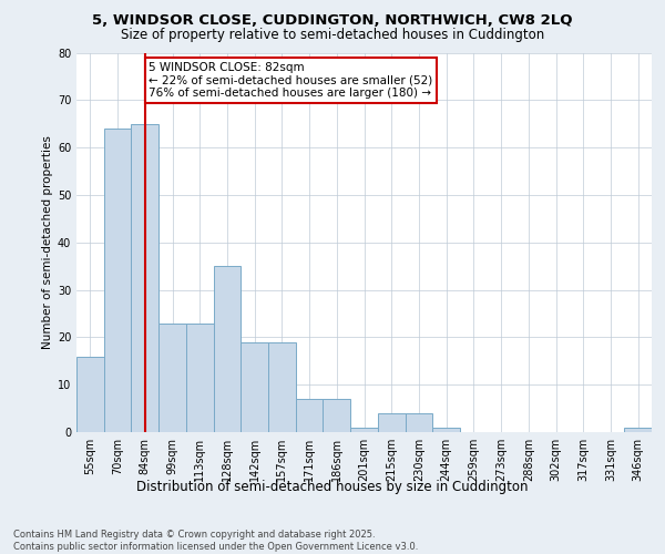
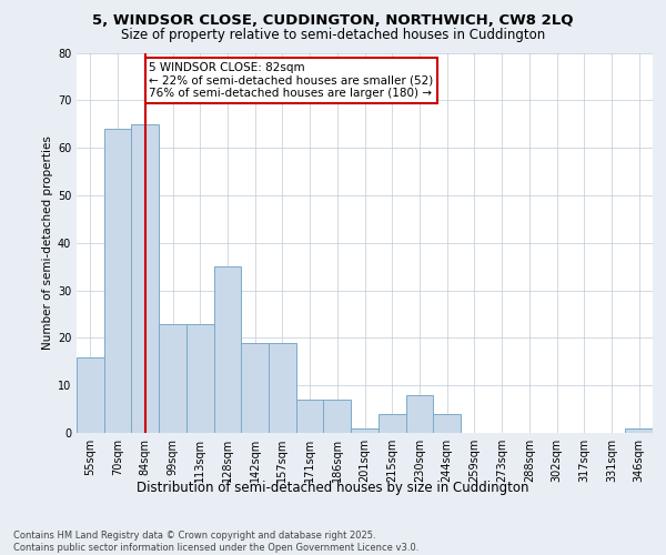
230sqm: 4 -> 8
244sqm: 1 -> 4
